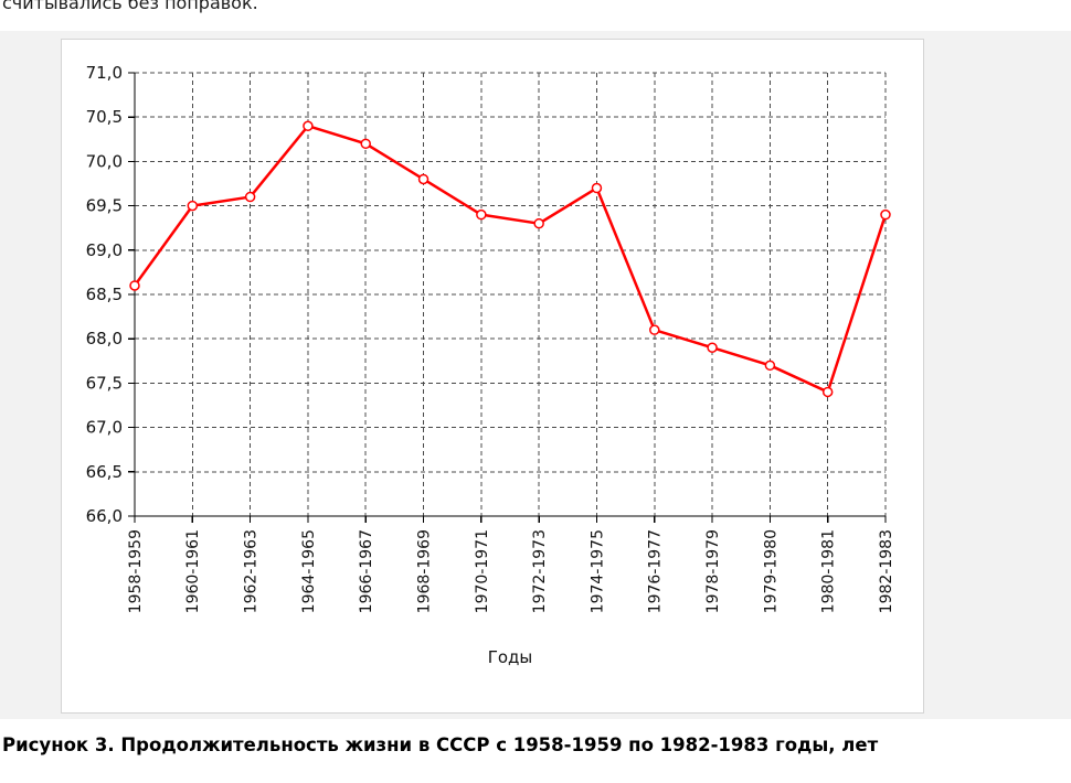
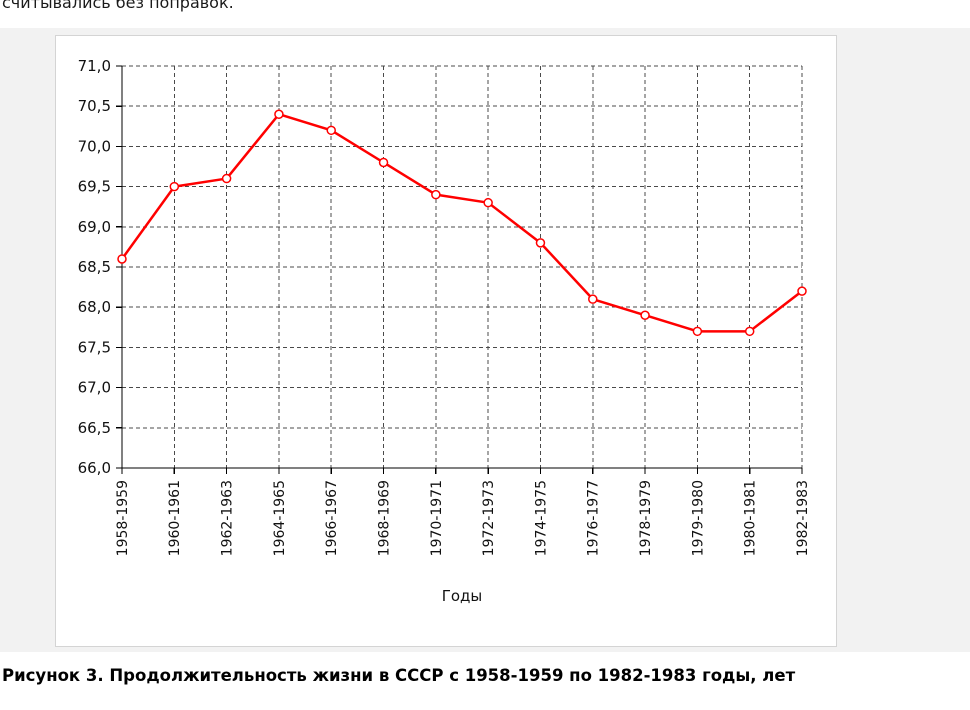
1974-1975: 69,7 -> 68,8
1980-1981: 67,4 -> 67,7
1982-1983: 69,4 -> 68,2
